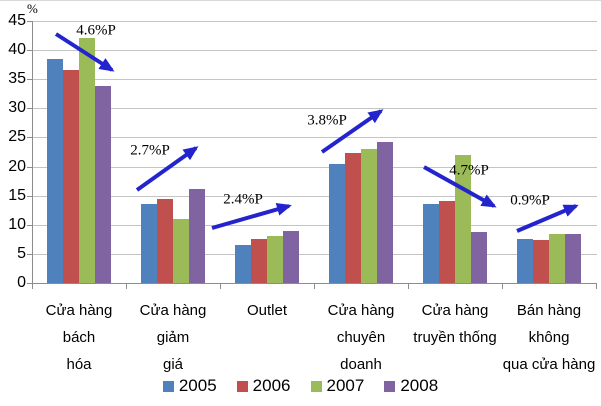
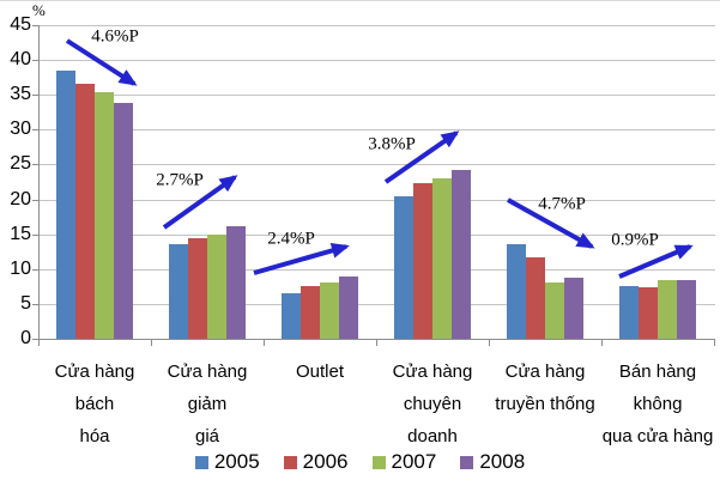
2007/Cửa hàng bách hóa: 42 -> 35
2007/Cửa hàng giảm giá: 11 -> 15
2006/Cửa hàng truyền thống: 14 -> 12
2007/Cửa hàng truyền thống: 22 -> 8
